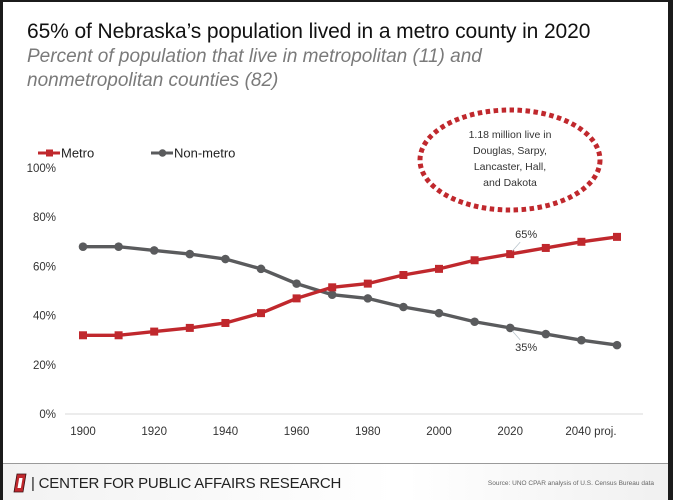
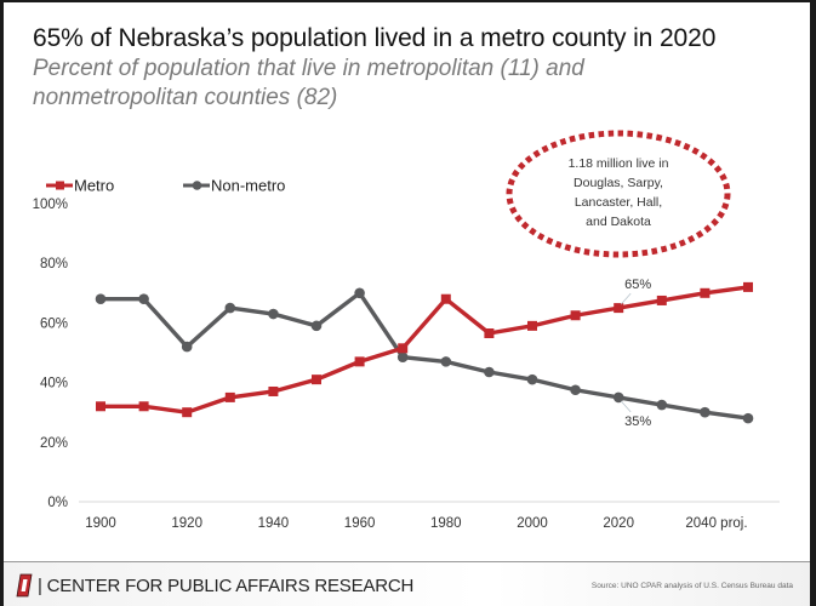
Metro/1920: 34% -> 30%
Non-metro/1920: 66% -> 52%
Non-metro/1960: 53% -> 70%
Metro/1980: 53% -> 68%
